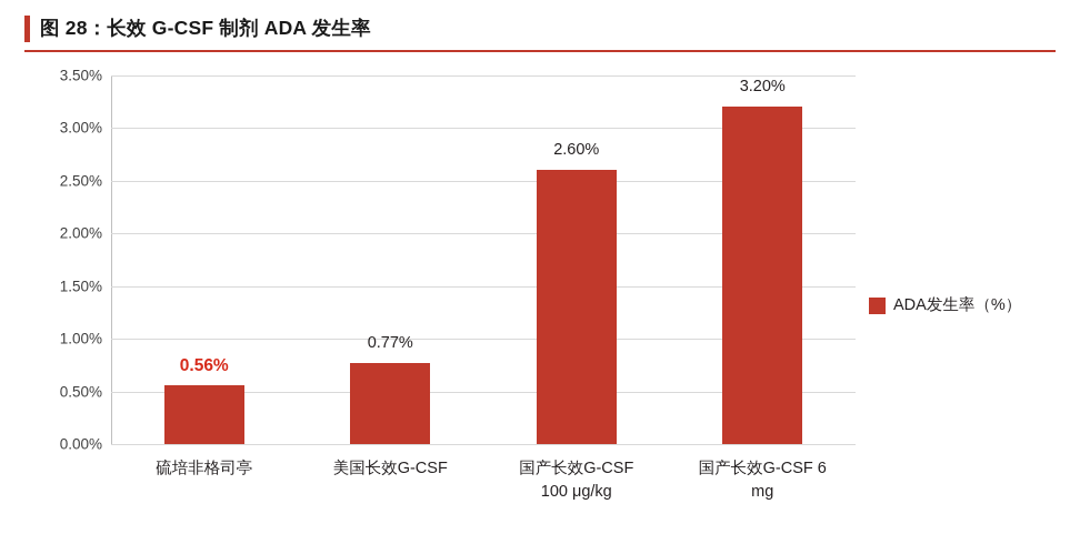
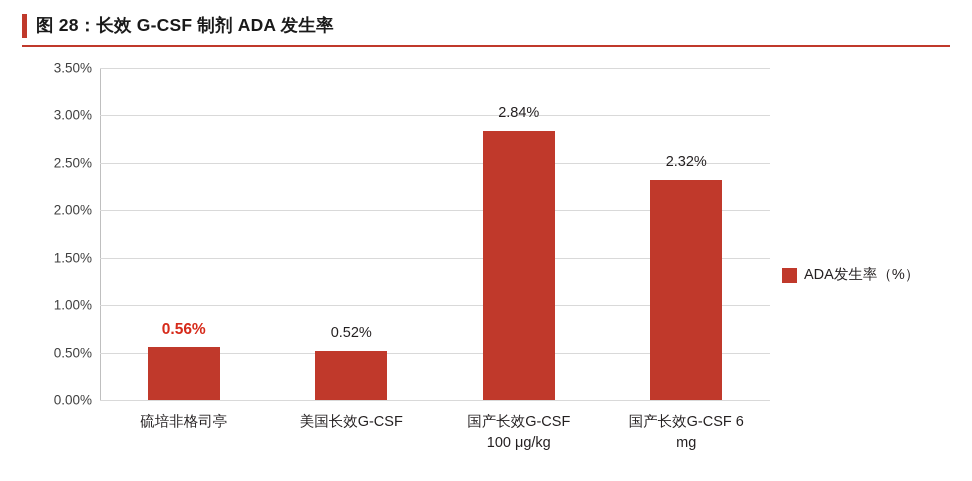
美国长效G-CSF: 0.77% -> 0.52%
国产长效G-CSF 100 μg/kg: 2.60% -> 2.84%
国产长效G-CSF 6 mg: 3.20% -> 2.32%
